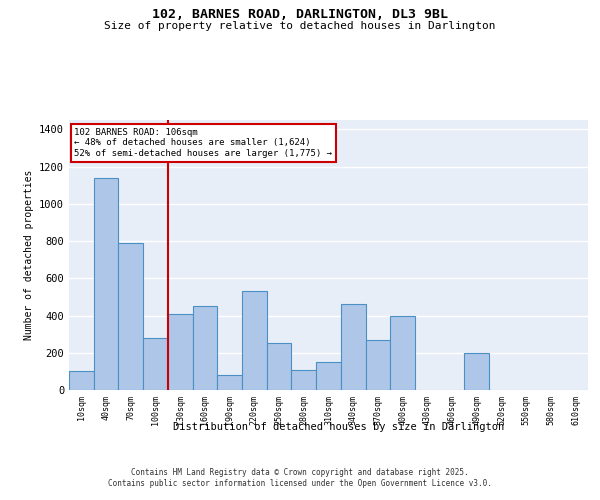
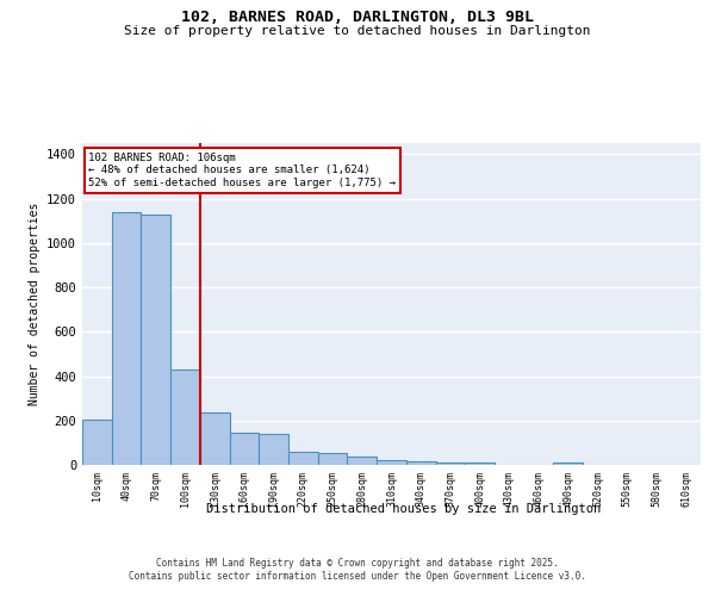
10sqm: 100 -> 200
70sqm: 790 -> 1130
100sqm: 280 -> 430
130sqm: 410 -> 240
160sqm: 450 -> 140
190sqm: 80 -> 140
220sqm: 530 -> 60
250sqm: 250 -> 60
280sqm: 110 -> 40
310sqm: 150 -> 20
340sqm: 460 -> 20
370sqm: 270 -> 10
400sqm: 400 -> 10
490sqm: 200 -> 10
